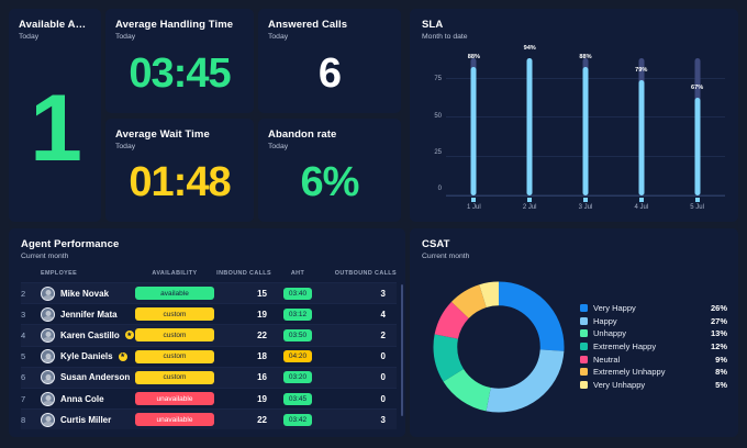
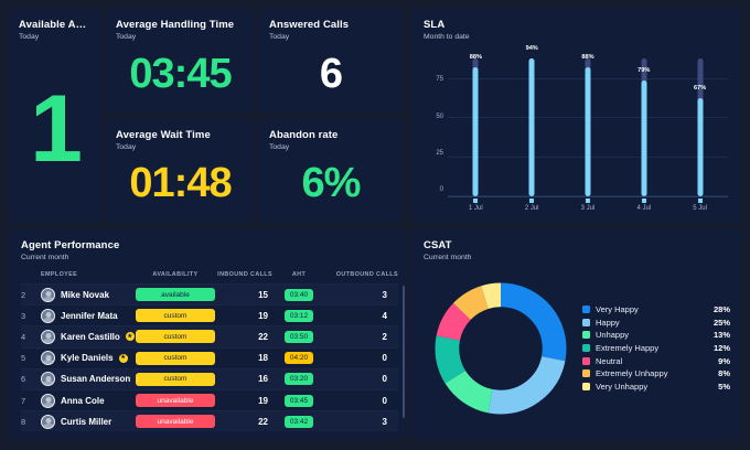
CSAT/Very Happy: 26% -> 28%
CSAT/Happy: 27% -> 25%
